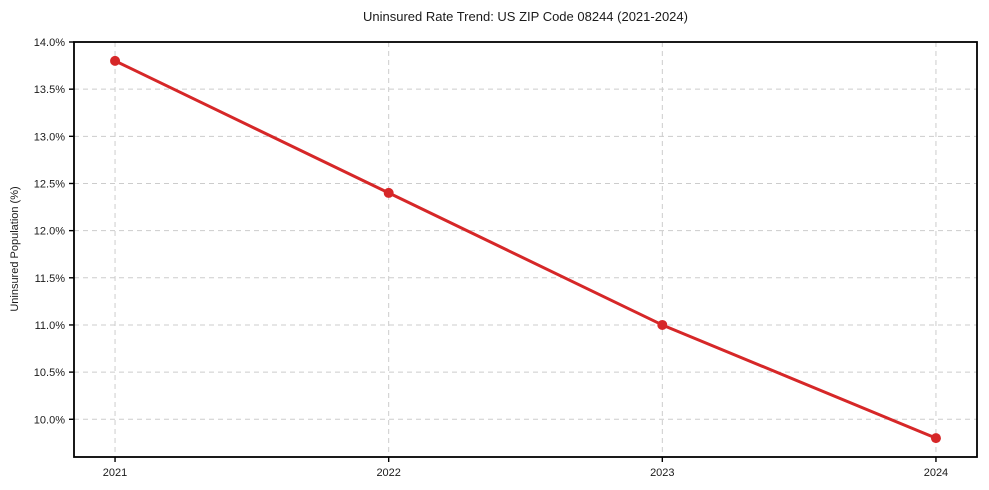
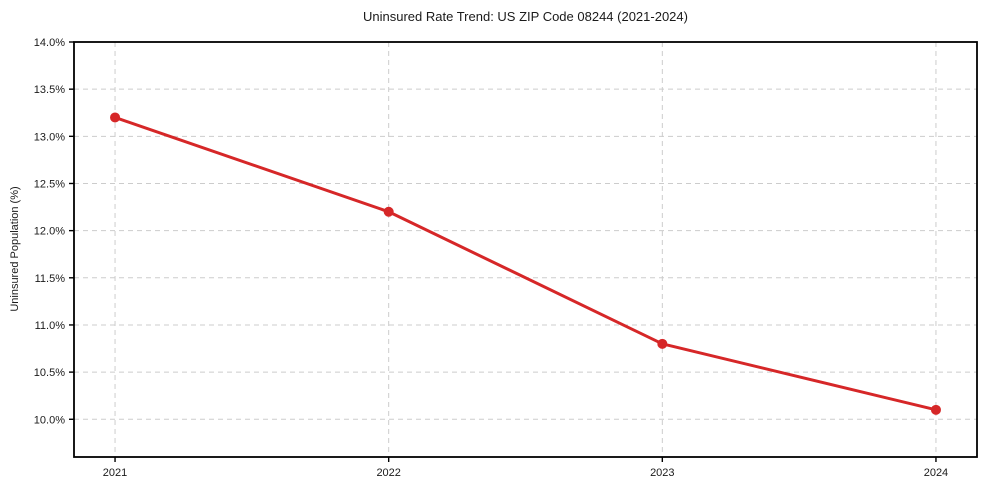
2021: 13.8% -> 13.2%
2022: 12.4% -> 12.2%
2023: 11.0% -> 10.8%
2024: 9.8% -> 10.1%
